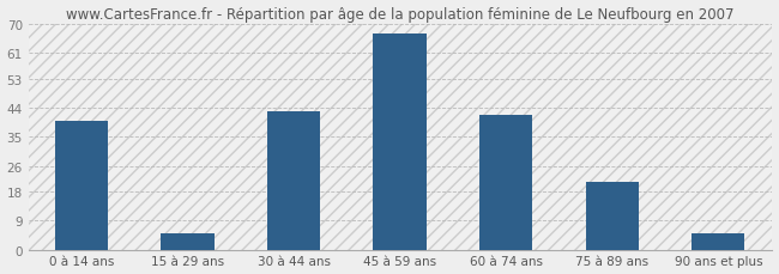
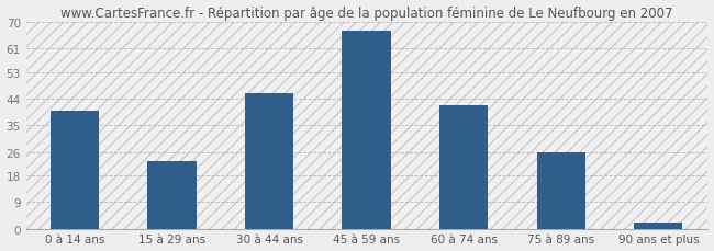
15 à 29 ans: 5 -> 23
30 à 44 ans: 43 -> 46
75 à 89 ans: 21 -> 26
90 ans et plus: 5 -> 2
